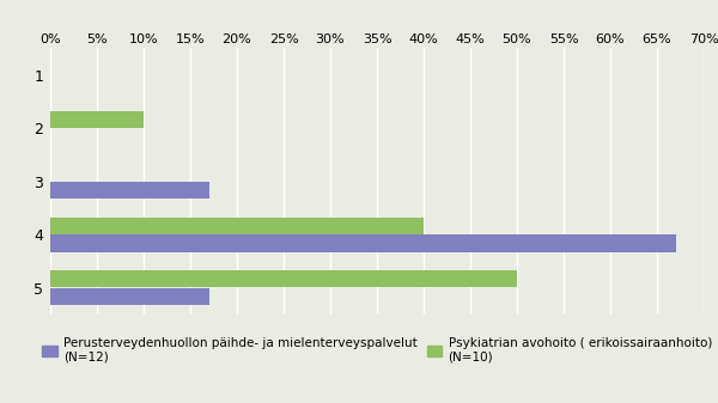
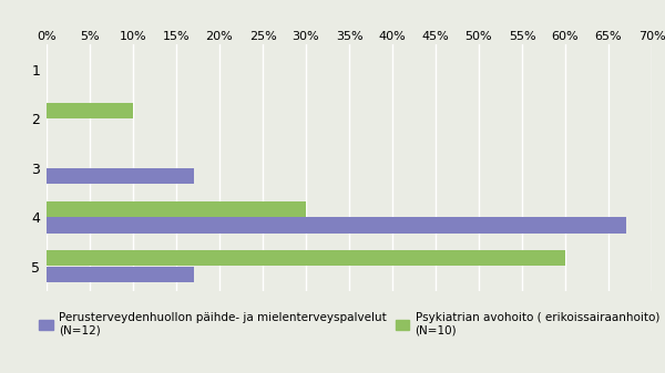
Psykiatrian avohoito ( erikoissairaanhoito) (N=10)/4: 40% -> 30%
Psykiatrian avohoito ( erikoissairaanhoito) (N=10)/5: 50% -> 60%
